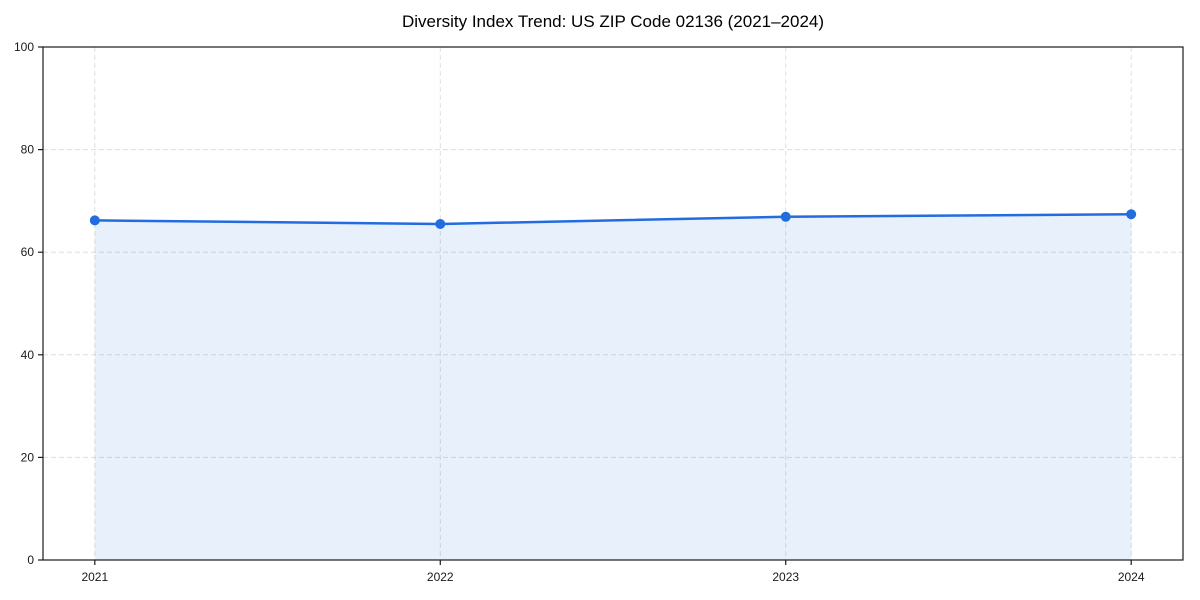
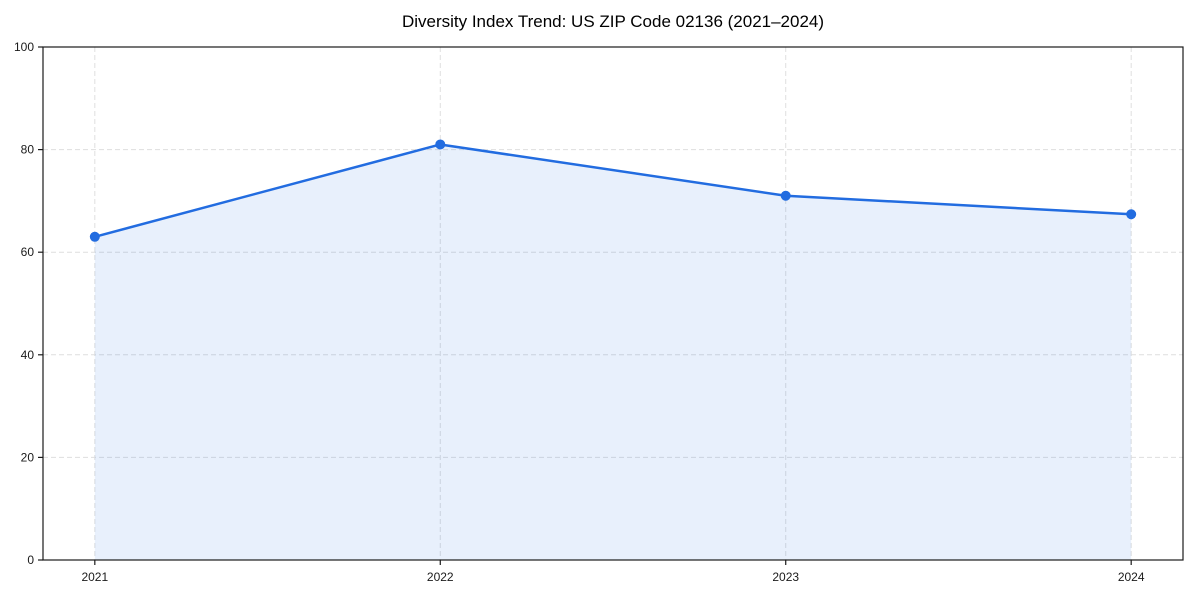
2021: 66 -> 63
2022: 66 -> 81
2023: 67 -> 71
